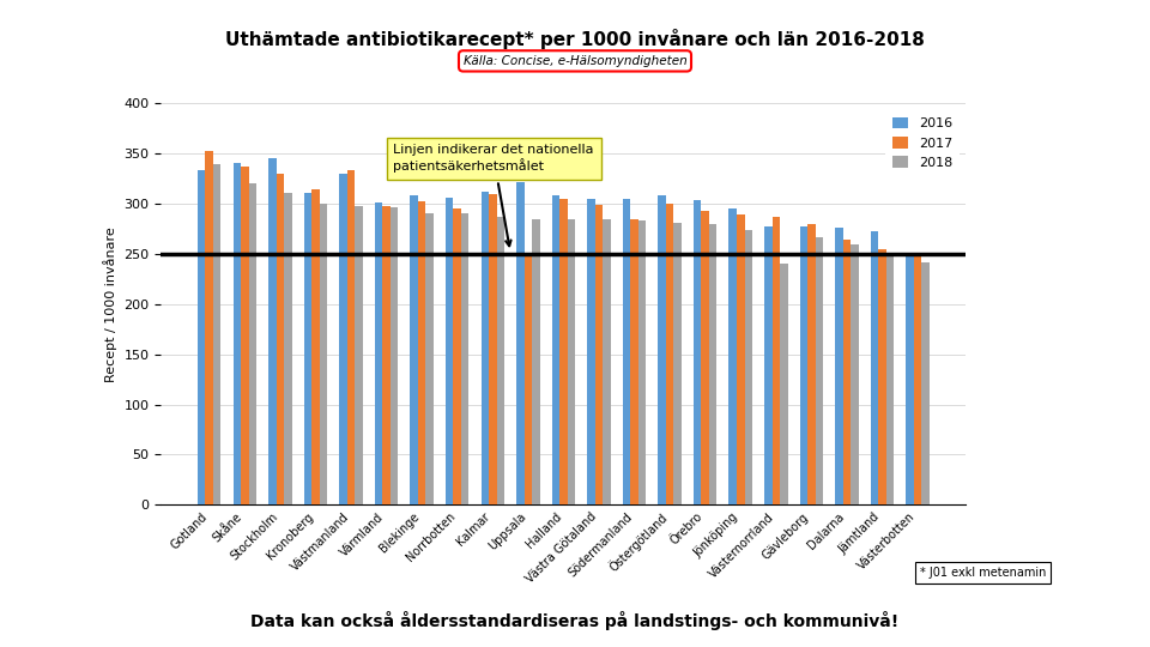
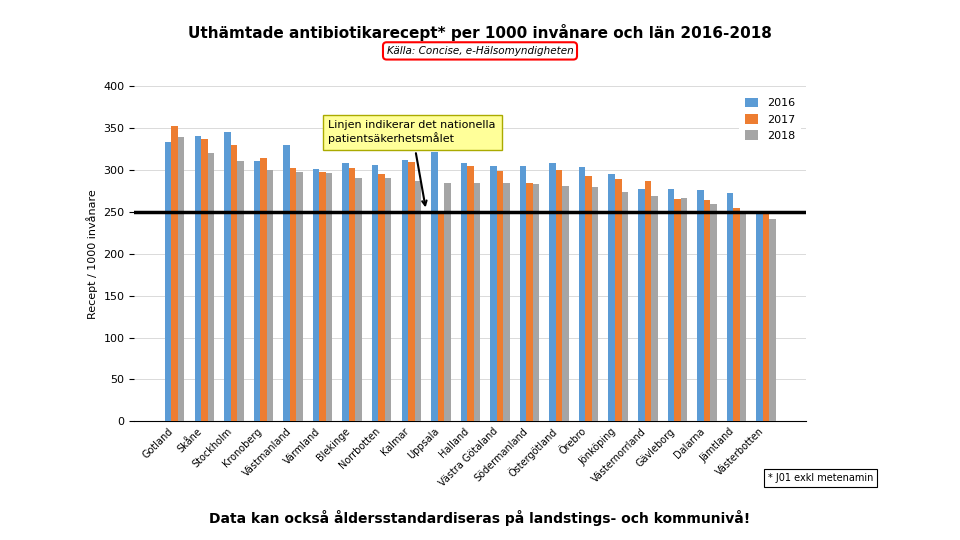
2017/Västmanland: 334 -> 302
2018/Västernorrland: 240 -> 269
2017/Gävleborg: 280 -> 265
